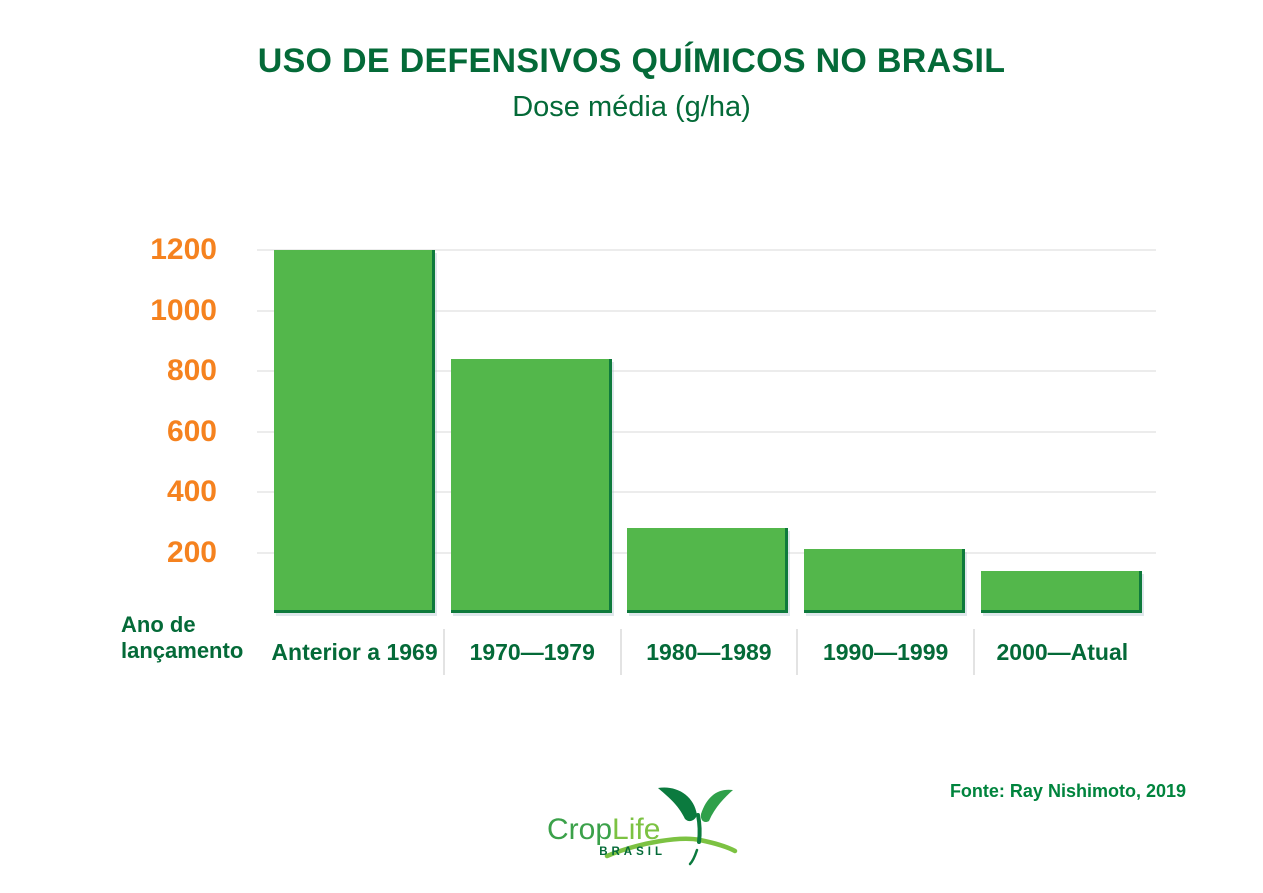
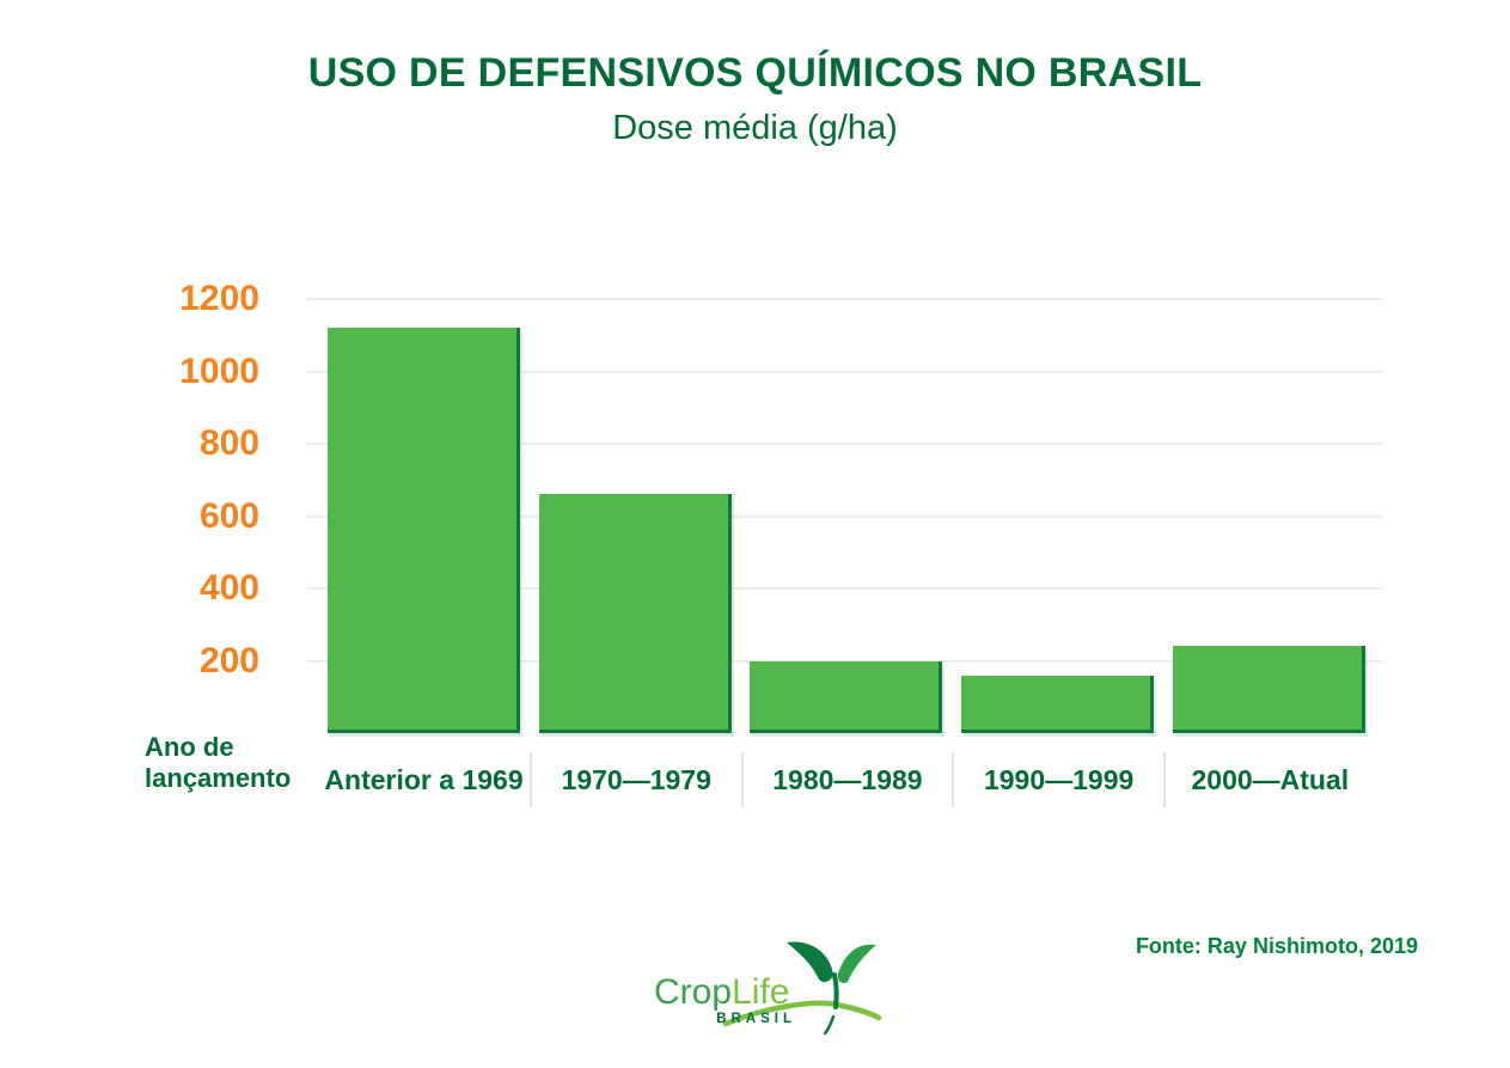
Anterior a 1969: 1200 -> 1120
1970—1979: 840 -> 660
1980—1989: 280 -> 200
1990—1999: 210 -> 160
2000—Atual: 140 -> 240
